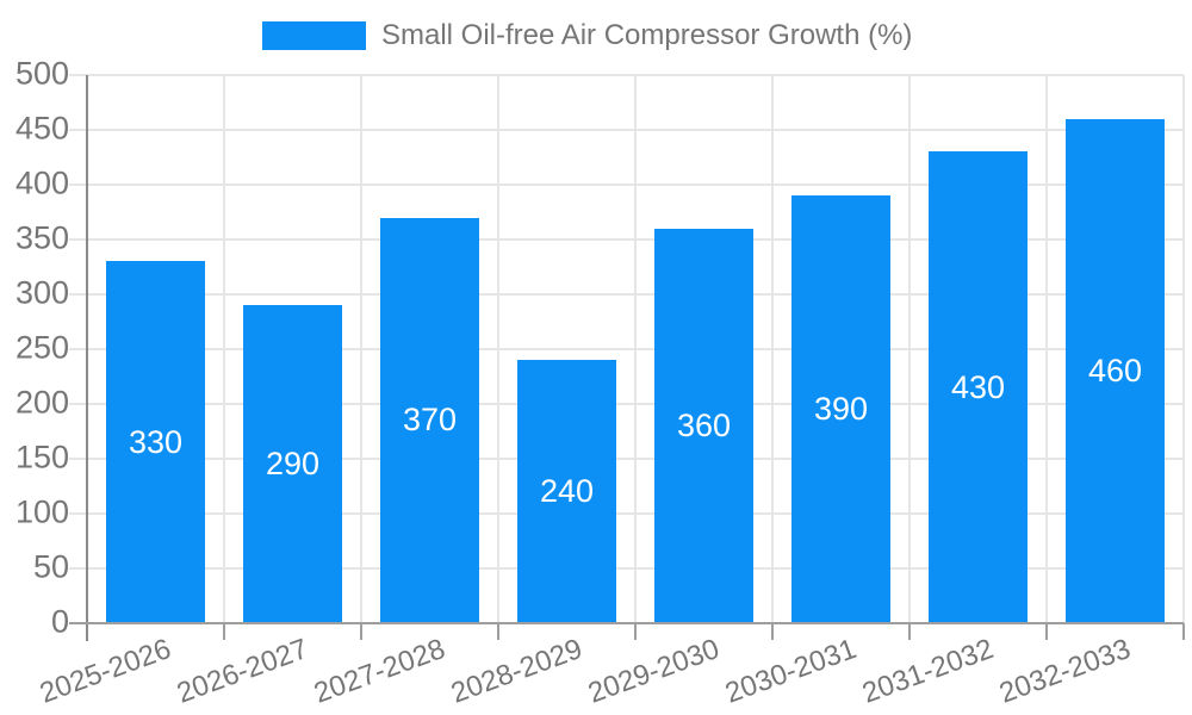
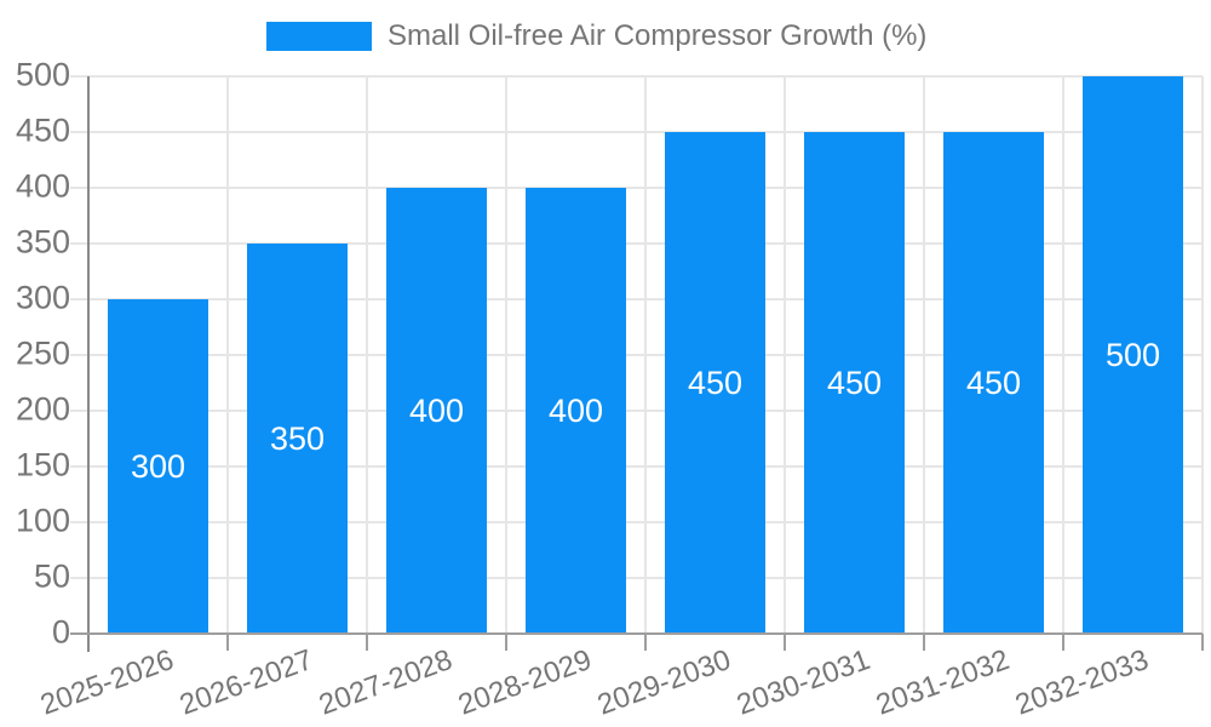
2025-2026: 330 -> 300
2026-2027: 290 -> 350
2027-2028: 370 -> 400
2028-2029: 240 -> 400
2029-2030: 360 -> 450
2030-2031: 390 -> 450
2031-2032: 430 -> 450
2032-2033: 460 -> 500
